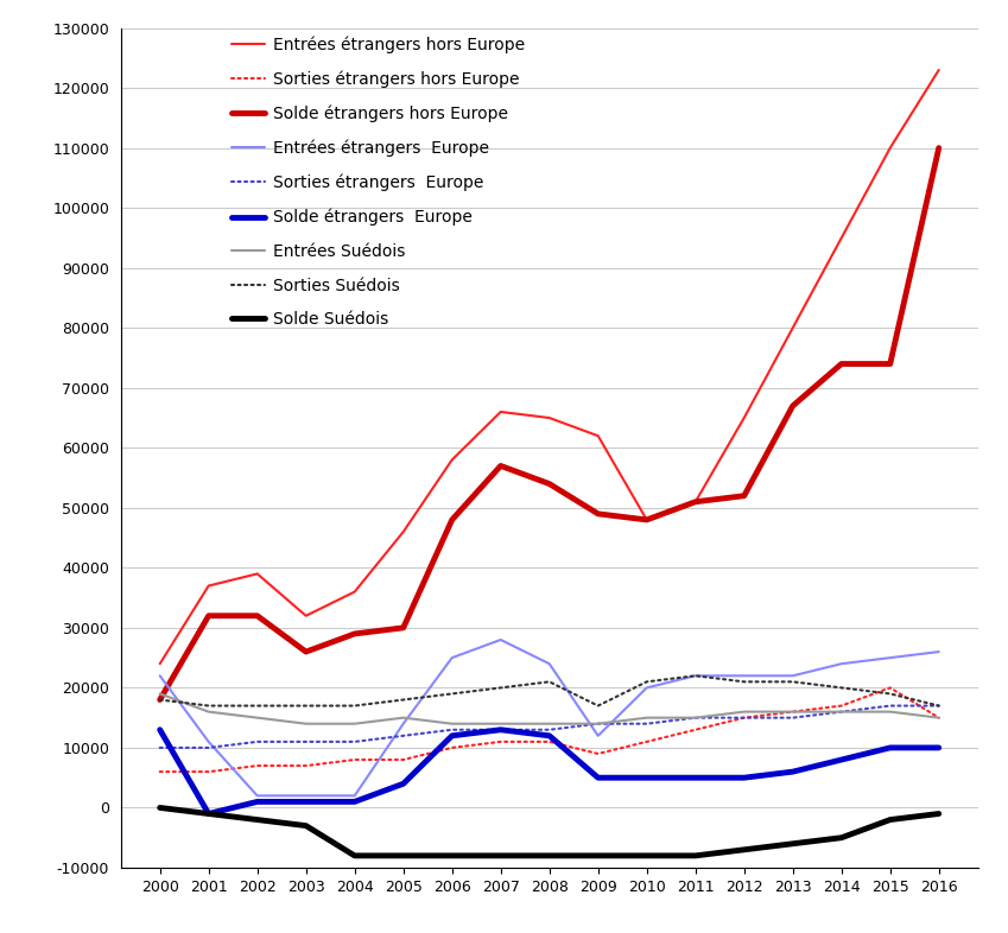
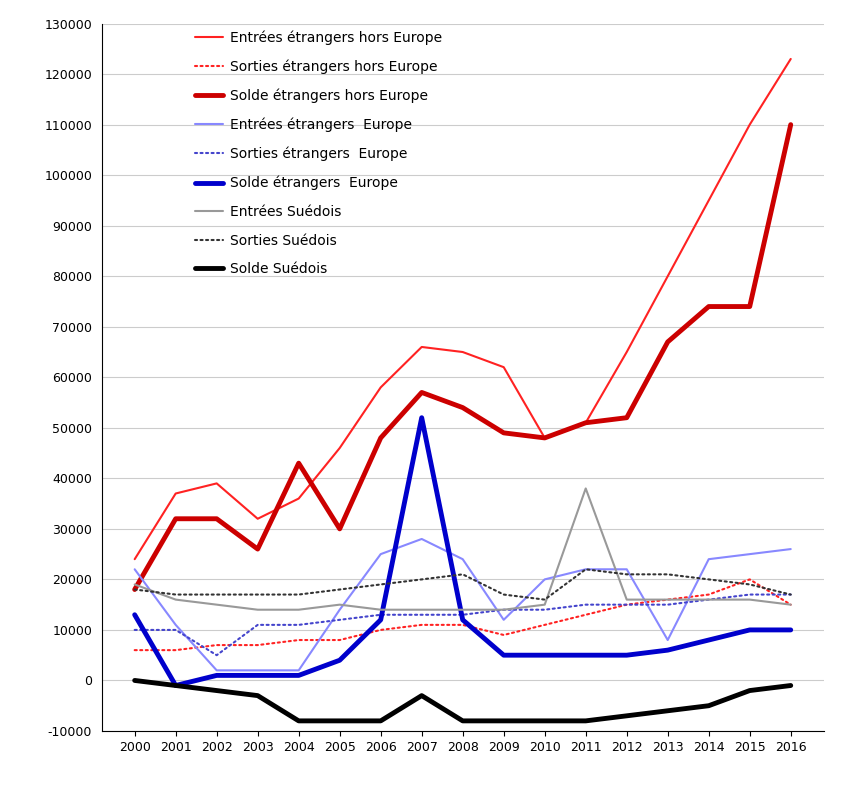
Sorties étrangers Europe/2002: 11000 -> 5000
Solde étrangers hors Europe/2004: 29000 -> 43000
Solde étrangers Europe/2007: 13000 -> 52000
Solde Suédois/2007: -8000 -> -3000
Sorties Suédois/2010: 21000 -> 16000
Entrées Suédois/2011: 15000 -> 38000
Entrées étrangers Europe/2013: 22000 -> 8000
